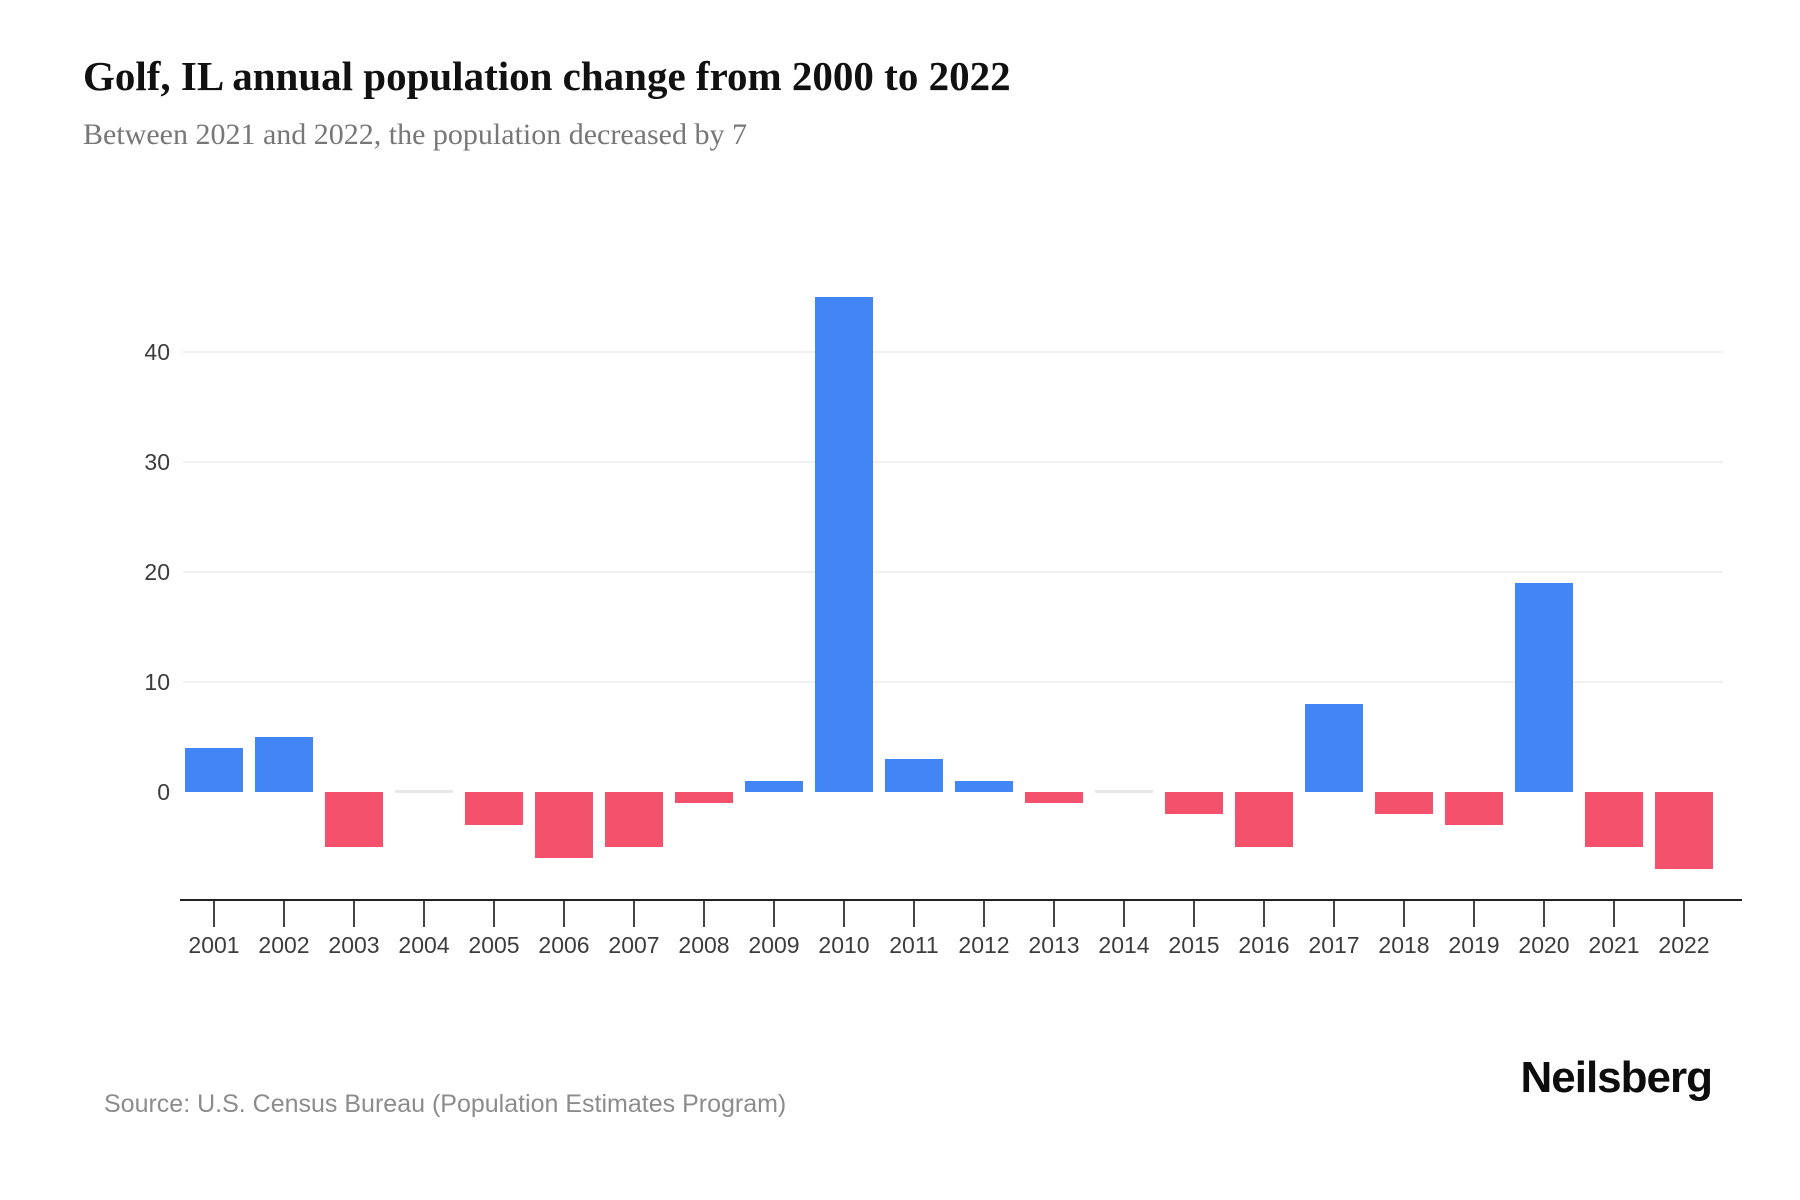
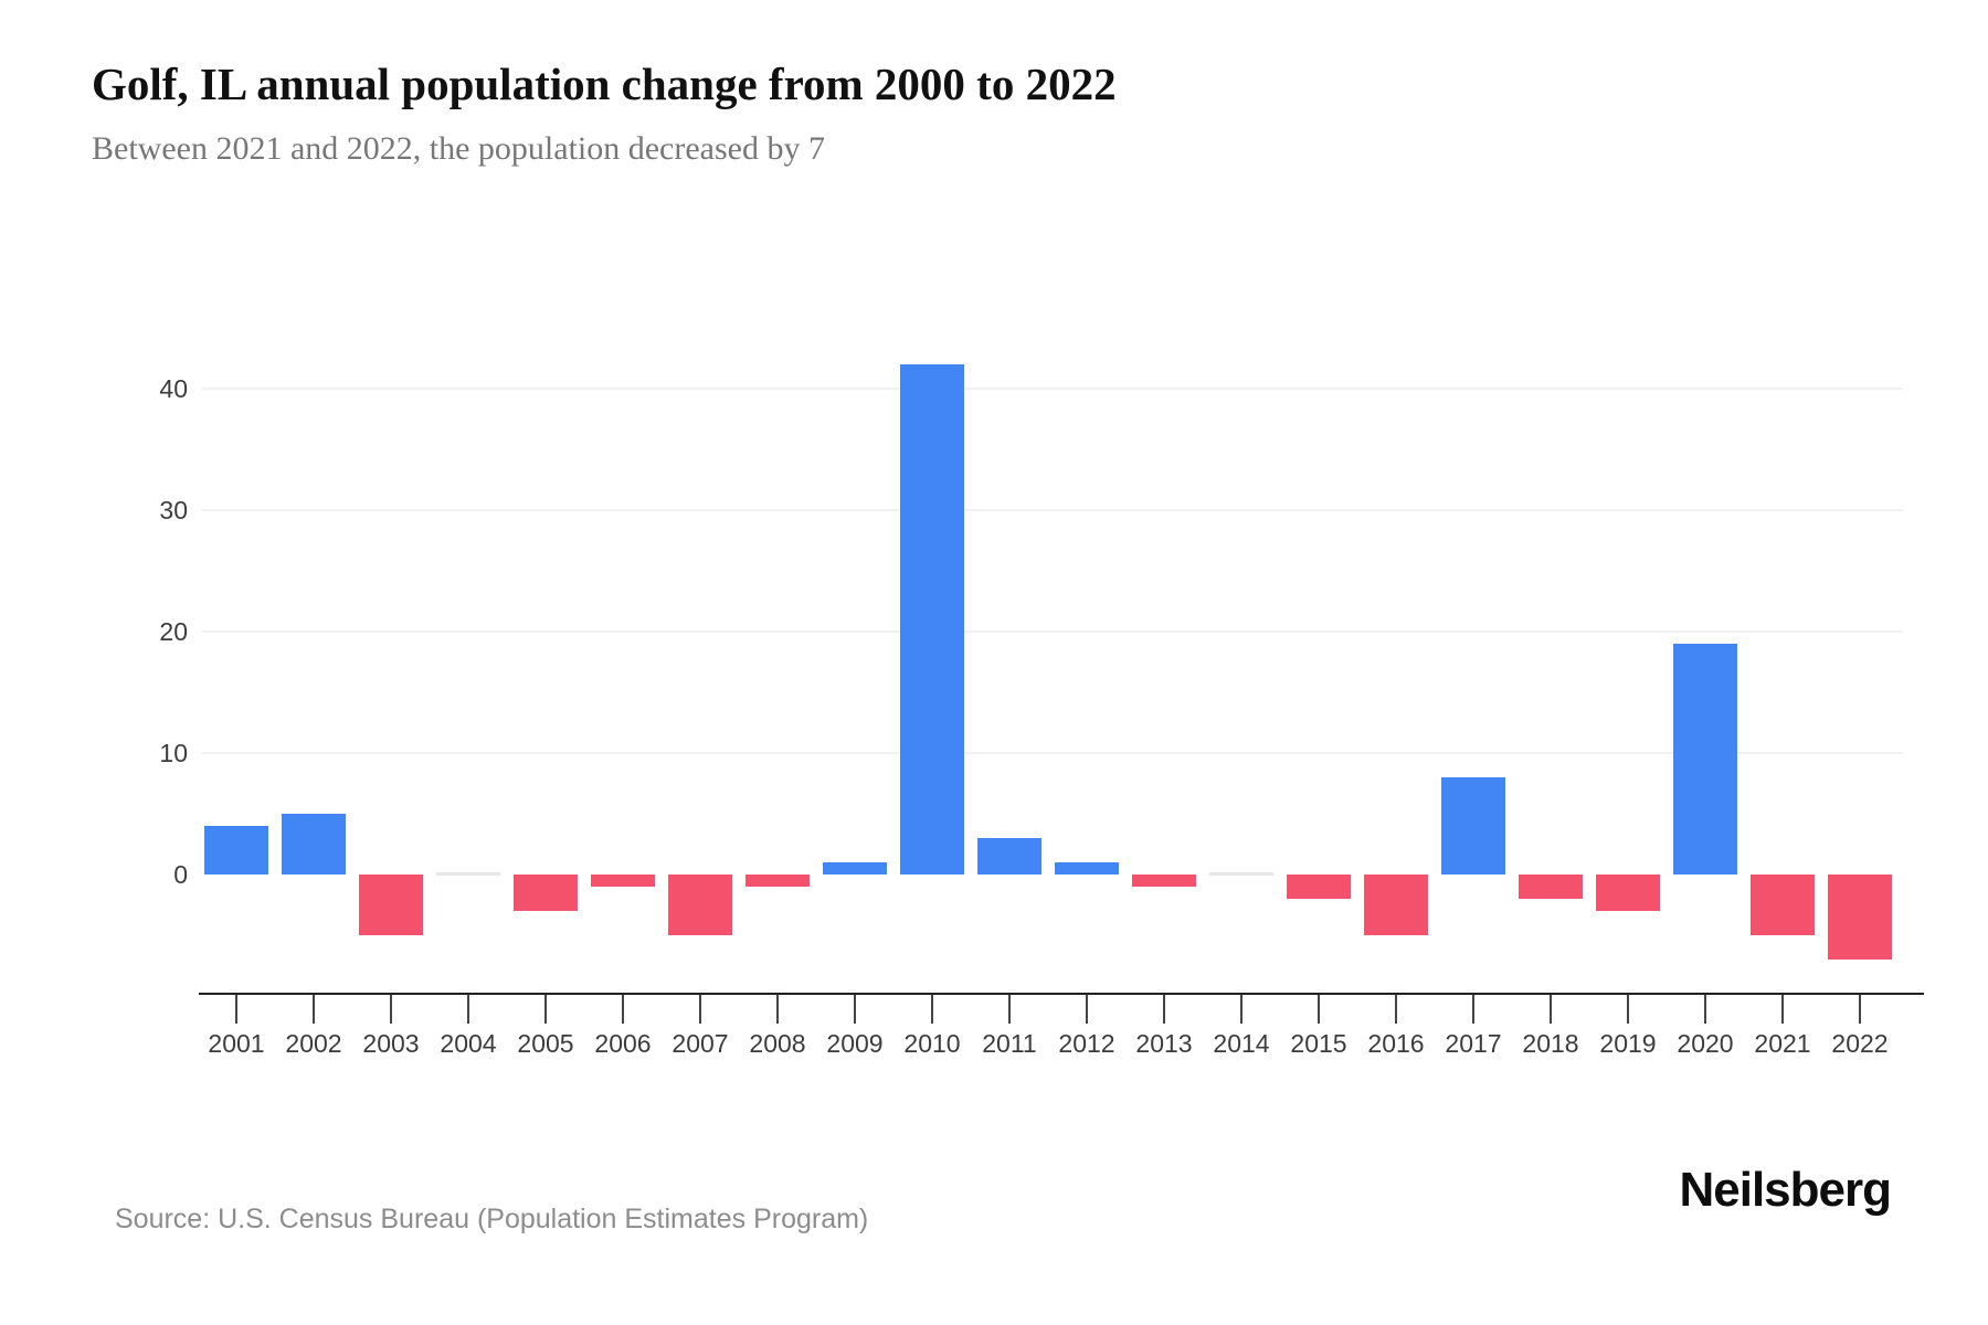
2006: -6 -> -1
2010: 45 -> 42
